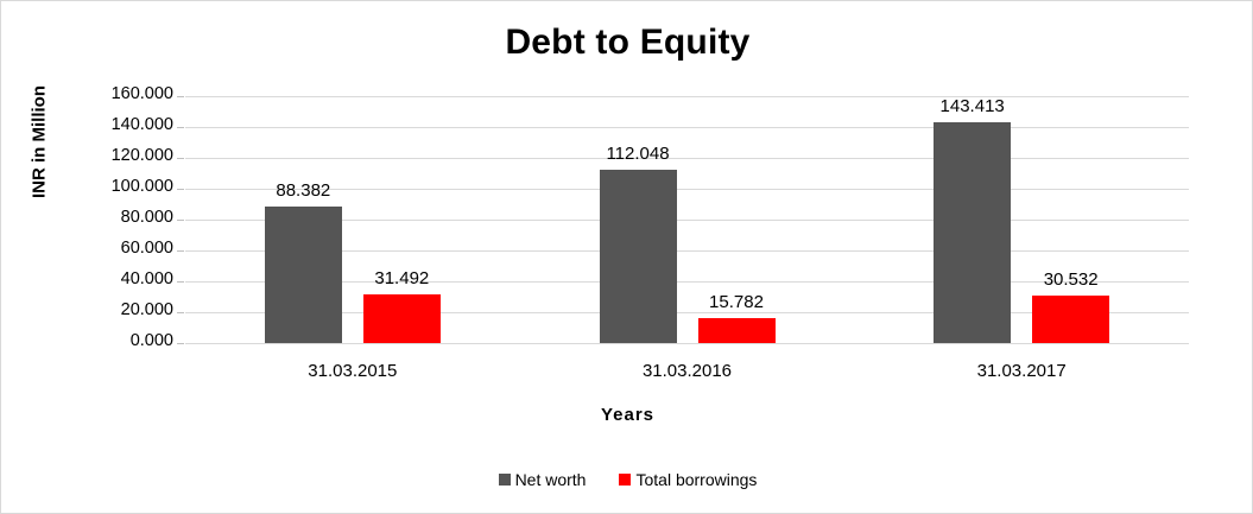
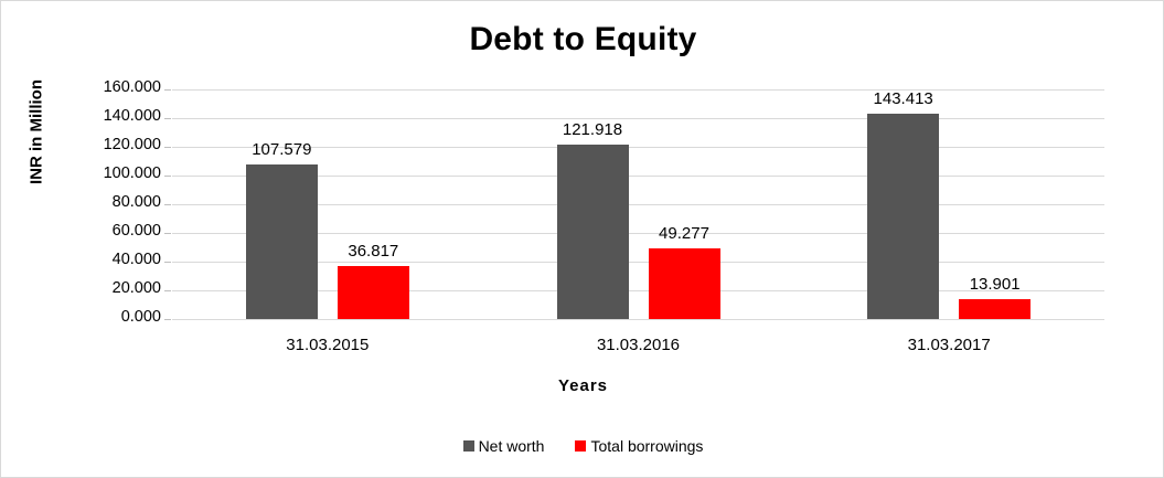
Net worth/31.03.2015: 88.382 -> 107.579
Total borrowings/31.03.2015: 31.492 -> 36.817
Net worth/31.03.2016: 112.048 -> 121.918
Total borrowings/31.03.2016: 15.782 -> 49.277
Total borrowings/31.03.2017: 30.532 -> 13.901
